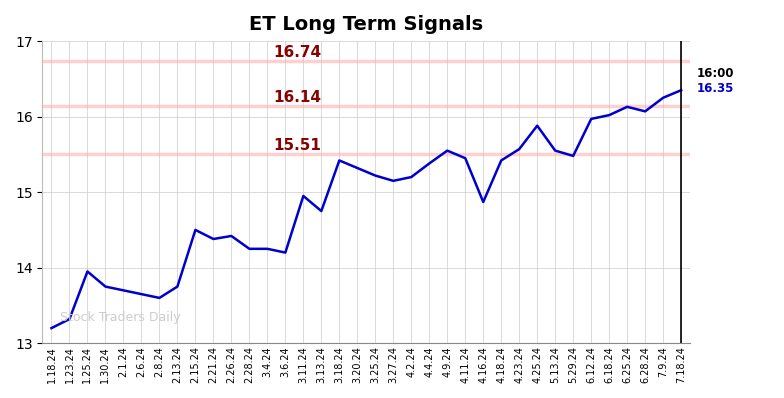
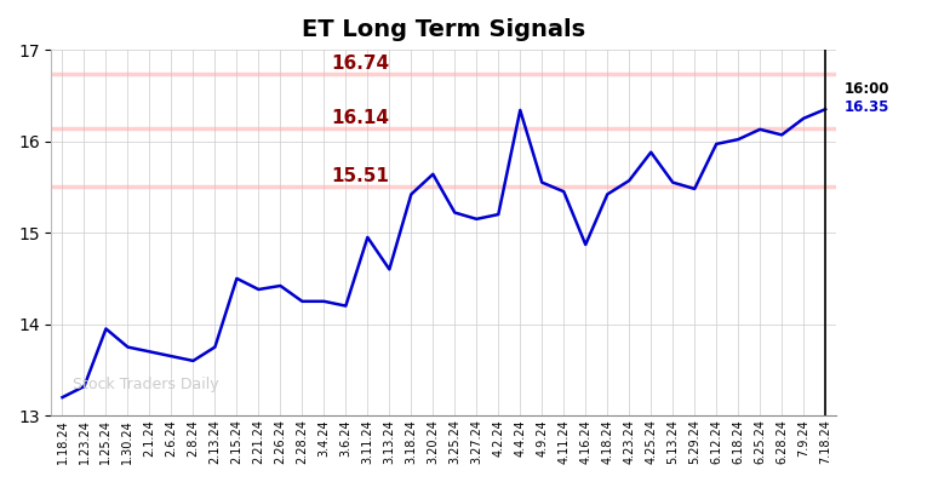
3.13.24: 14.75 -> 14.60
3.20.24: 15.32 -> 15.64
4.4.24: 15.38 -> 16.34
